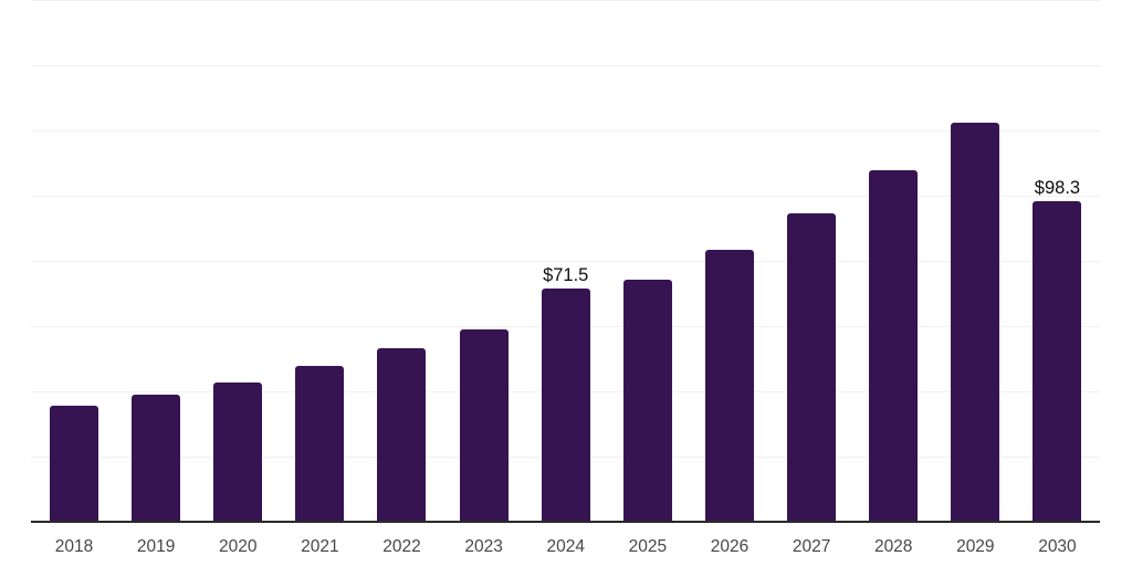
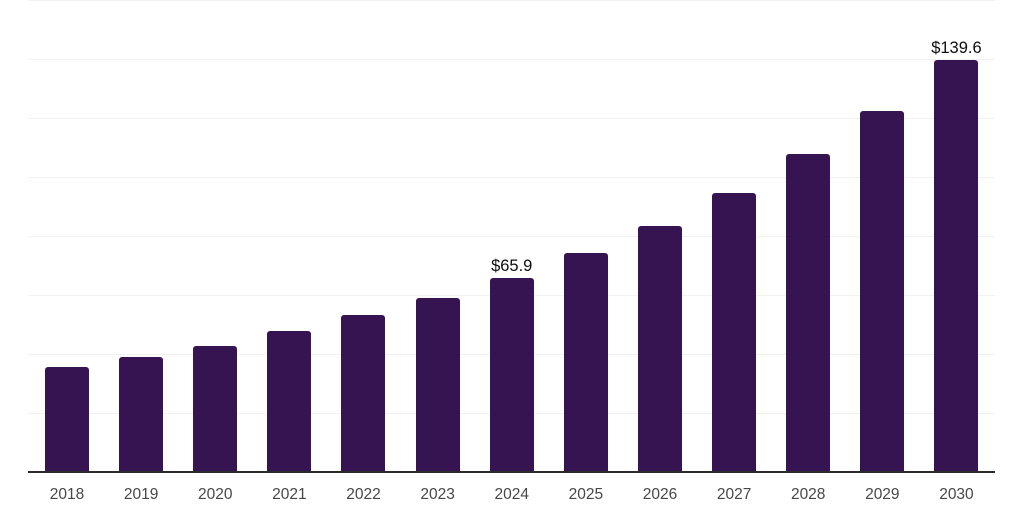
2024: $71.5 -> $65.9
2030: $98.3 -> $139.6
